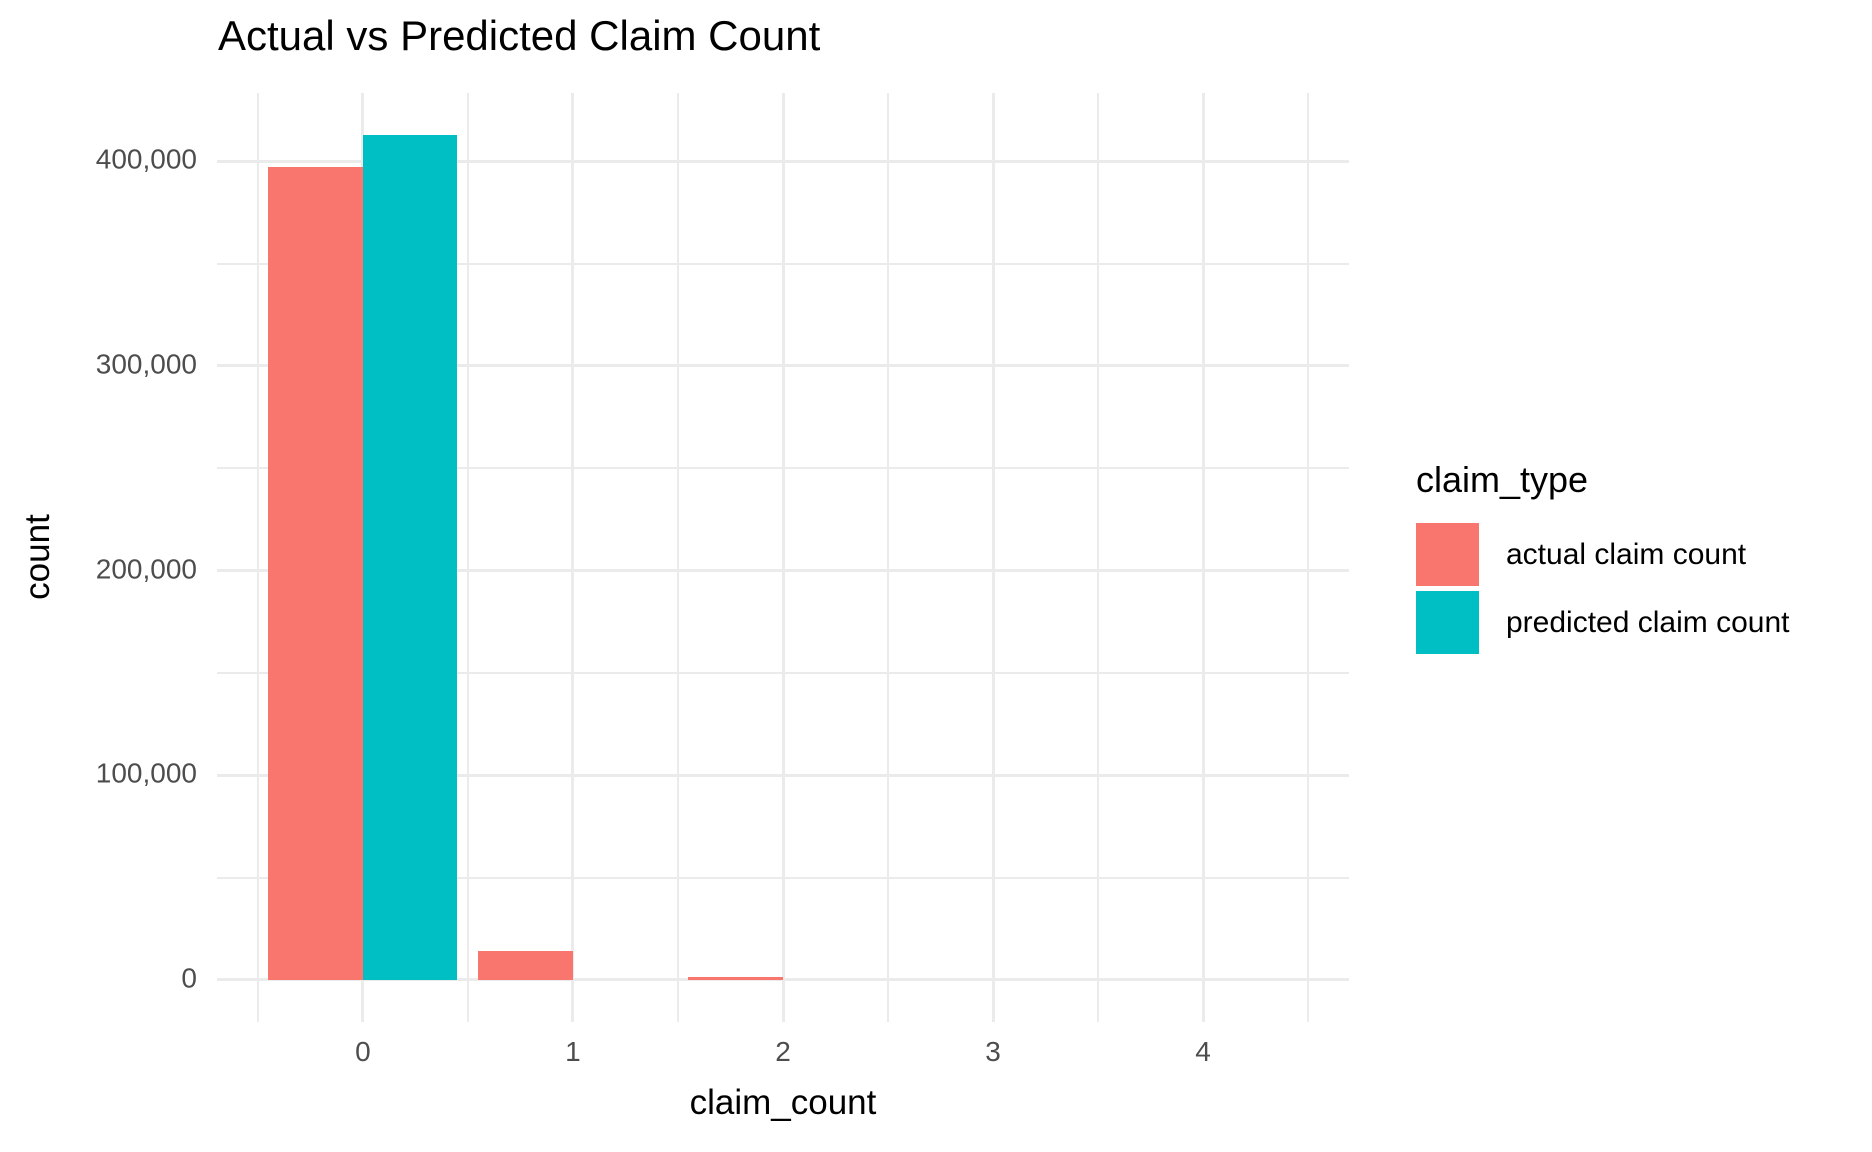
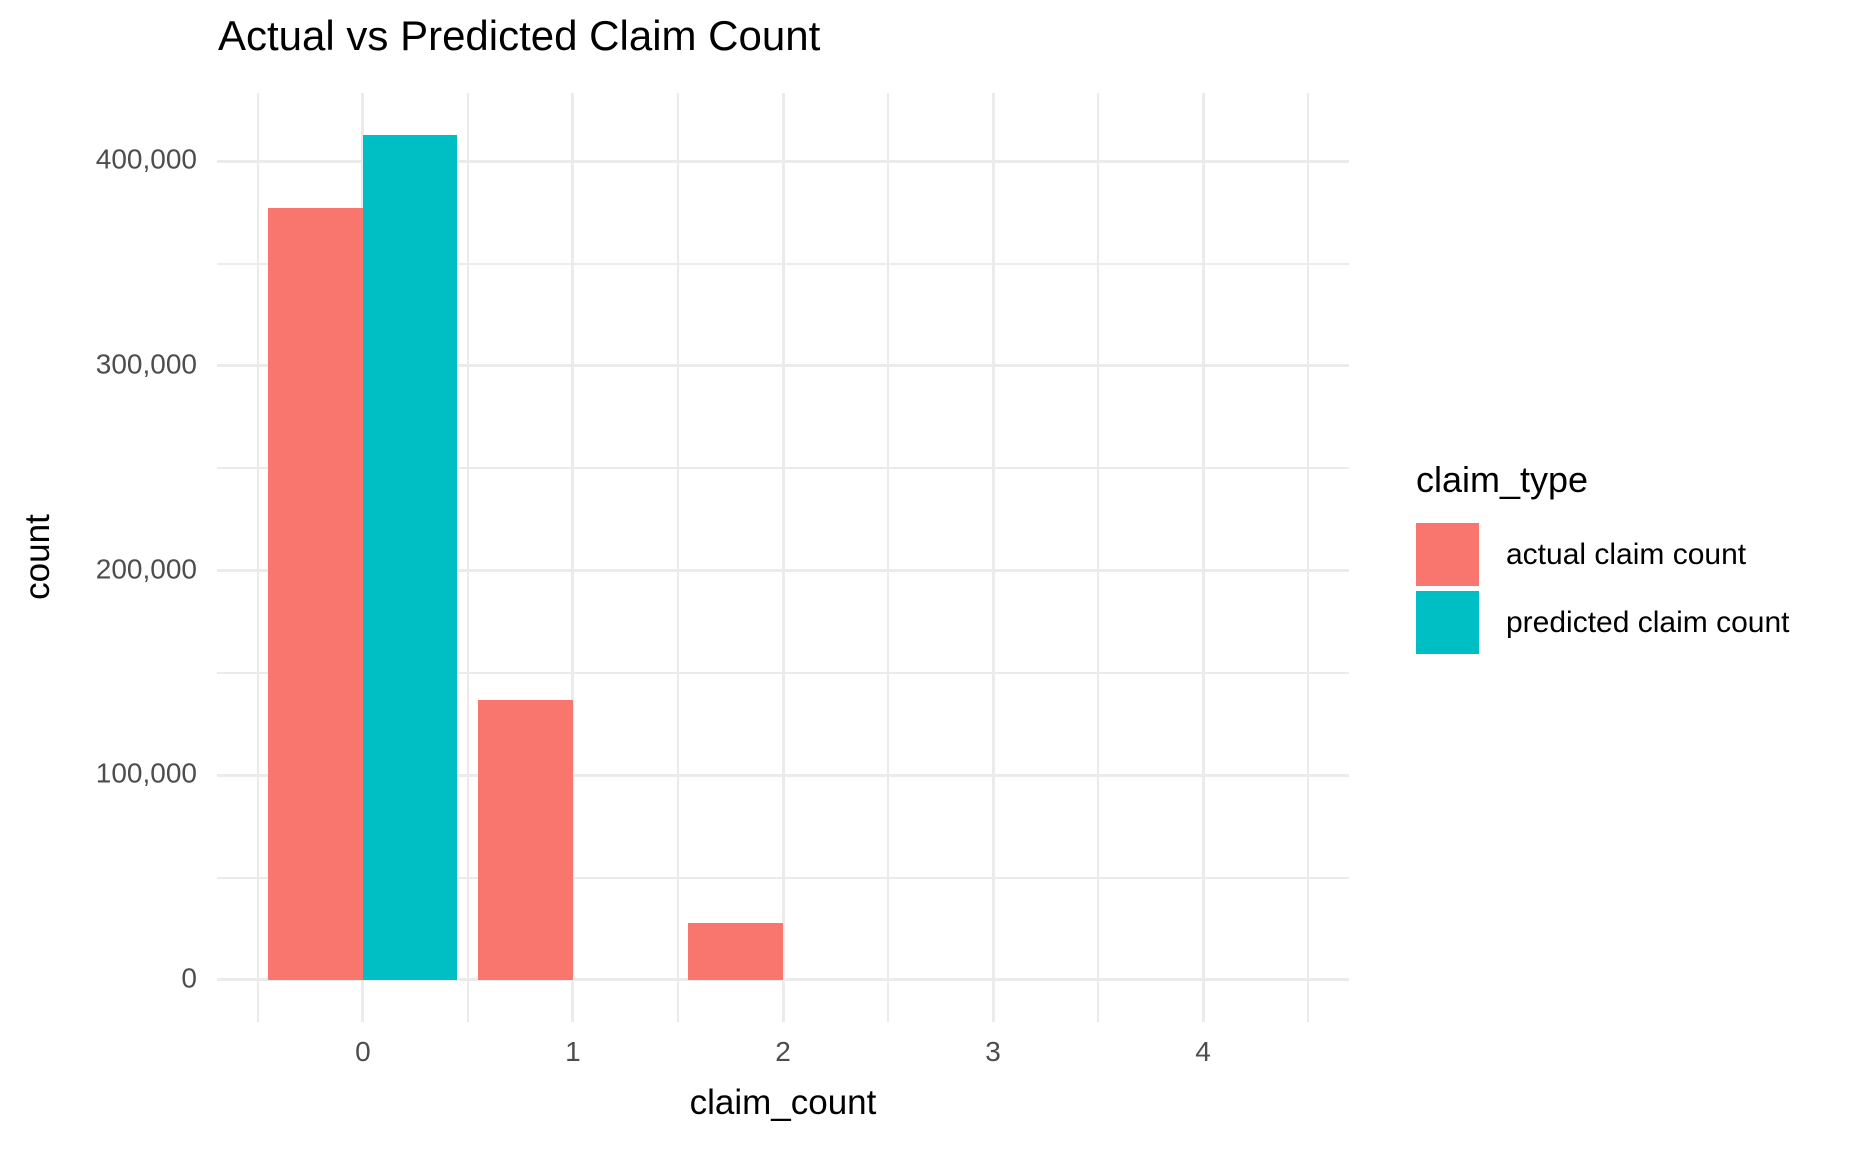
actual claim count/0: 397000 -> 377000
actual claim count/1: 14000 -> 137000
actual claim count/2: 1000 -> 28000
